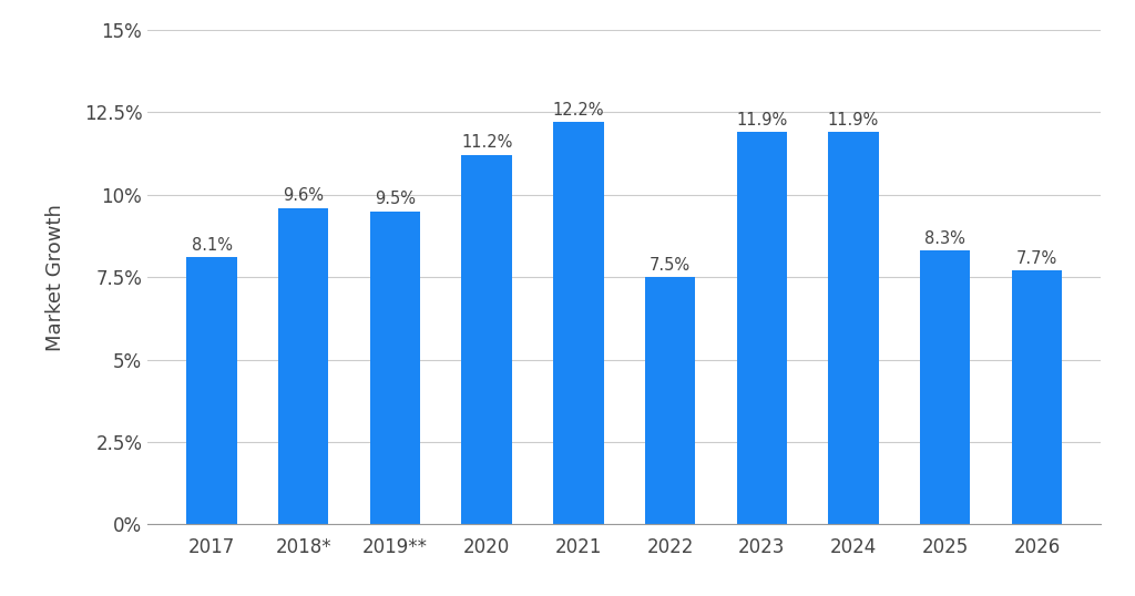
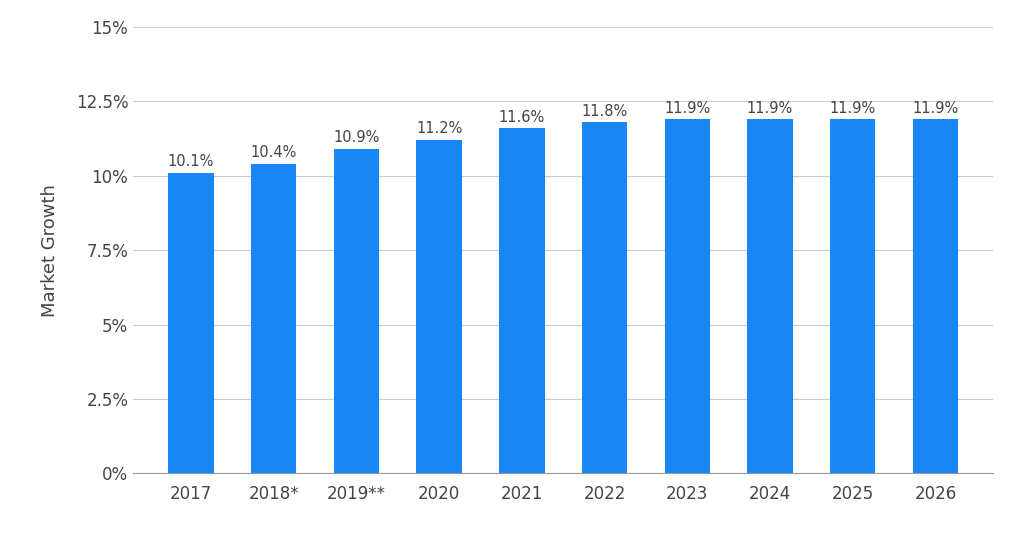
2017: 8.1% -> 10.1%
2018*: 9.6% -> 10.4%
2019**: 9.5% -> 10.9%
2021: 12.2% -> 11.6%
2022: 7.5% -> 11.8%
2025: 8.3% -> 11.9%
2026: 7.7% -> 11.9%
